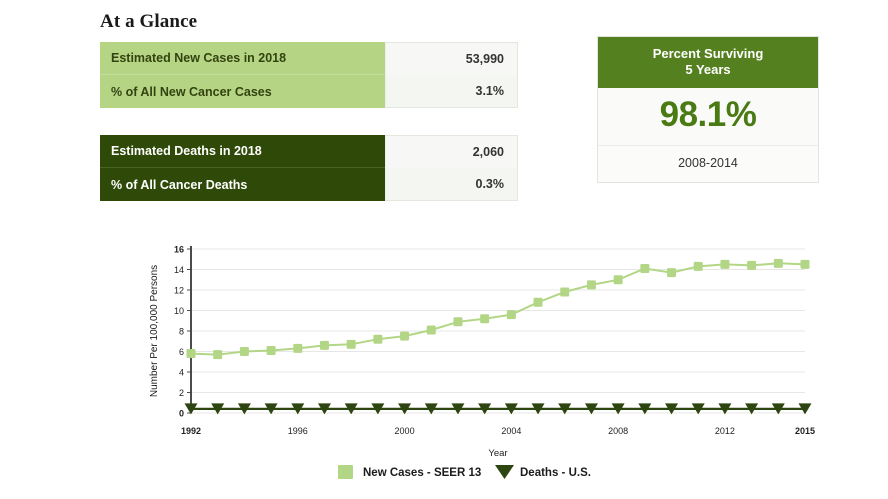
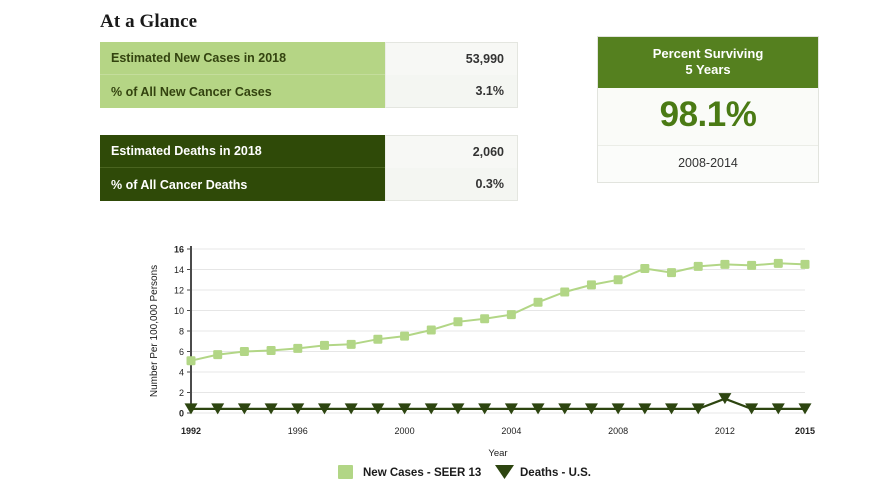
New Cases - SEER 13/1992: 5.8 -> 5.1
Deaths - U.S./2012: 0.4 -> 1.4
